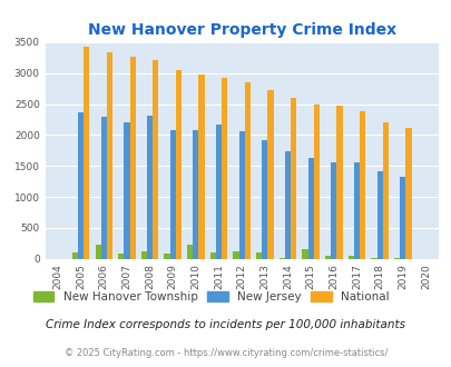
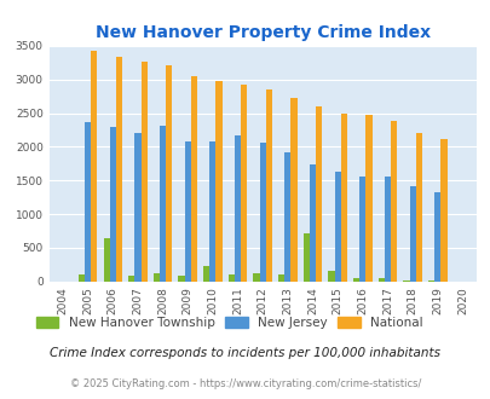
New Hanover Township/2006: 240 -> 640
New Hanover Township/2014: 20 -> 720
